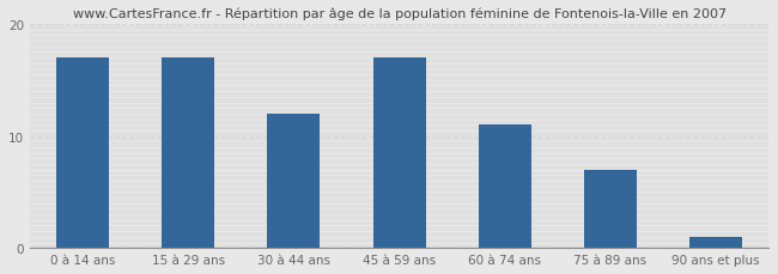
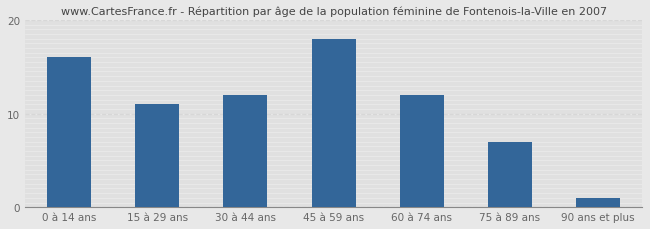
0 à 14 ans: 17 -> 16
15 à 29 ans: 17 -> 11
45 à 59 ans: 17 -> 18
60 à 74 ans: 11 -> 12
